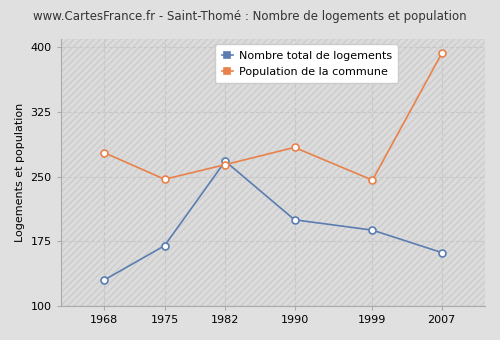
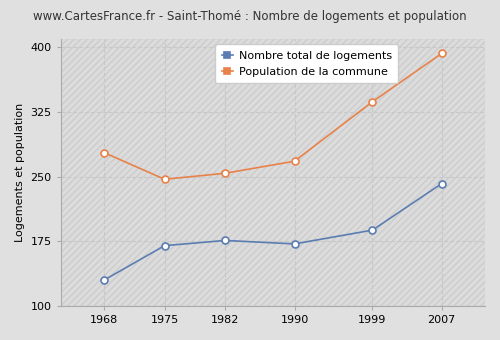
Nombre total de logements/1982: 268 -> 176
Population de la commune/1982: 264 -> 254
Nombre total de logements/1990: 200 -> 172
Population de la commune/1990: 284 -> 268
Population de la commune/1999: 246 -> 337
Nombre total de logements/2007: 162 -> 242
